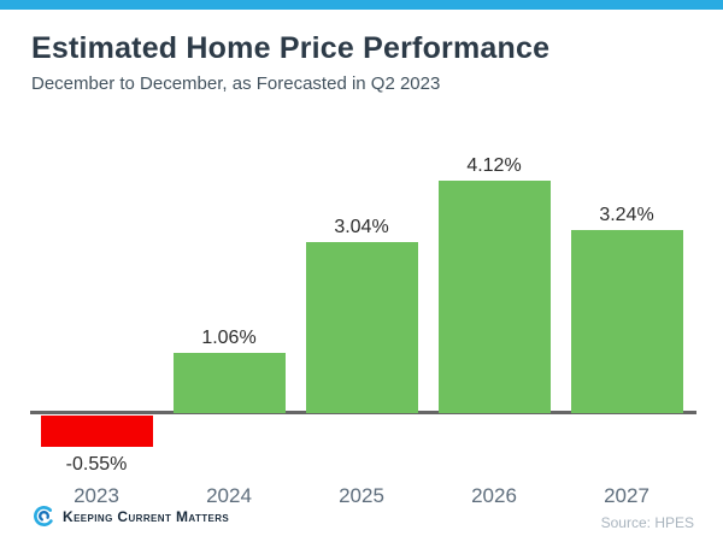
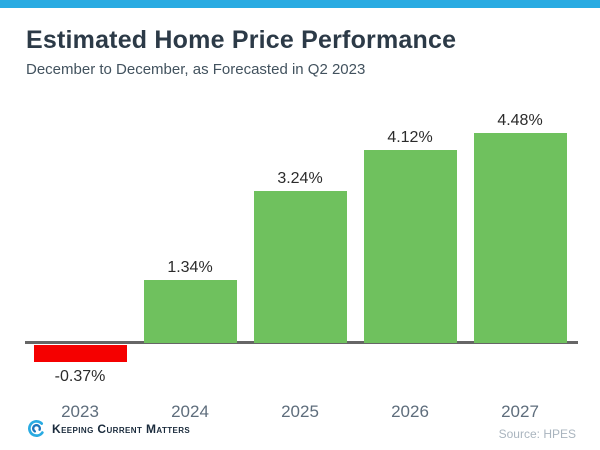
2023: -0.55% -> -0.37%
2024: 1.06% -> 1.34%
2025: 3.04% -> 3.24%
2027: 3.24% -> 4.48%
